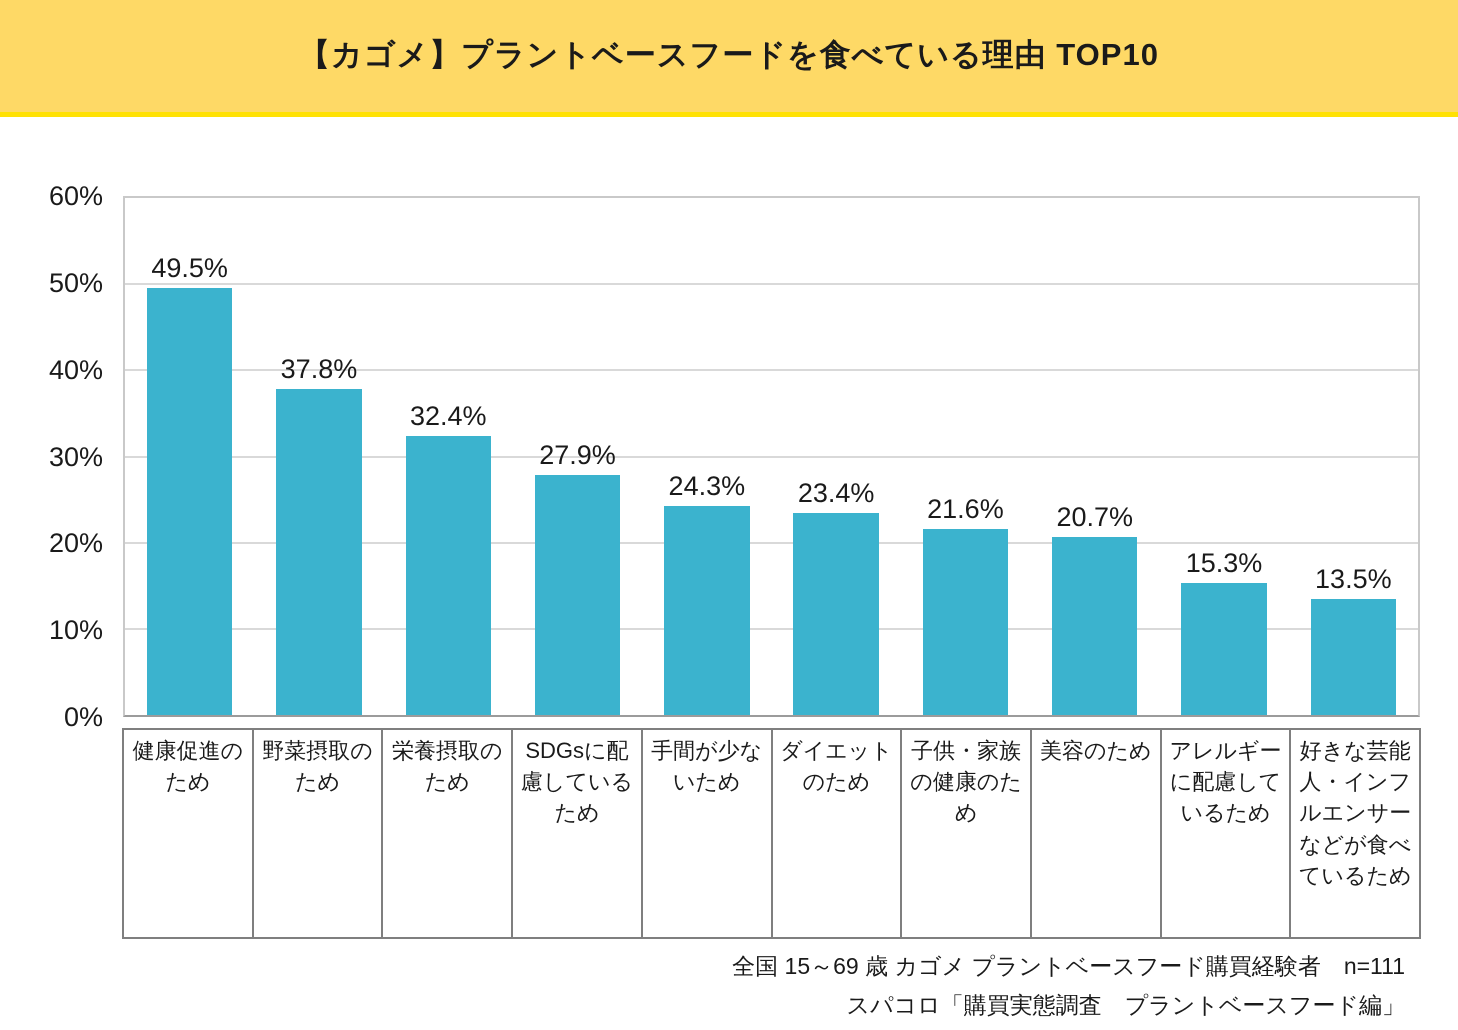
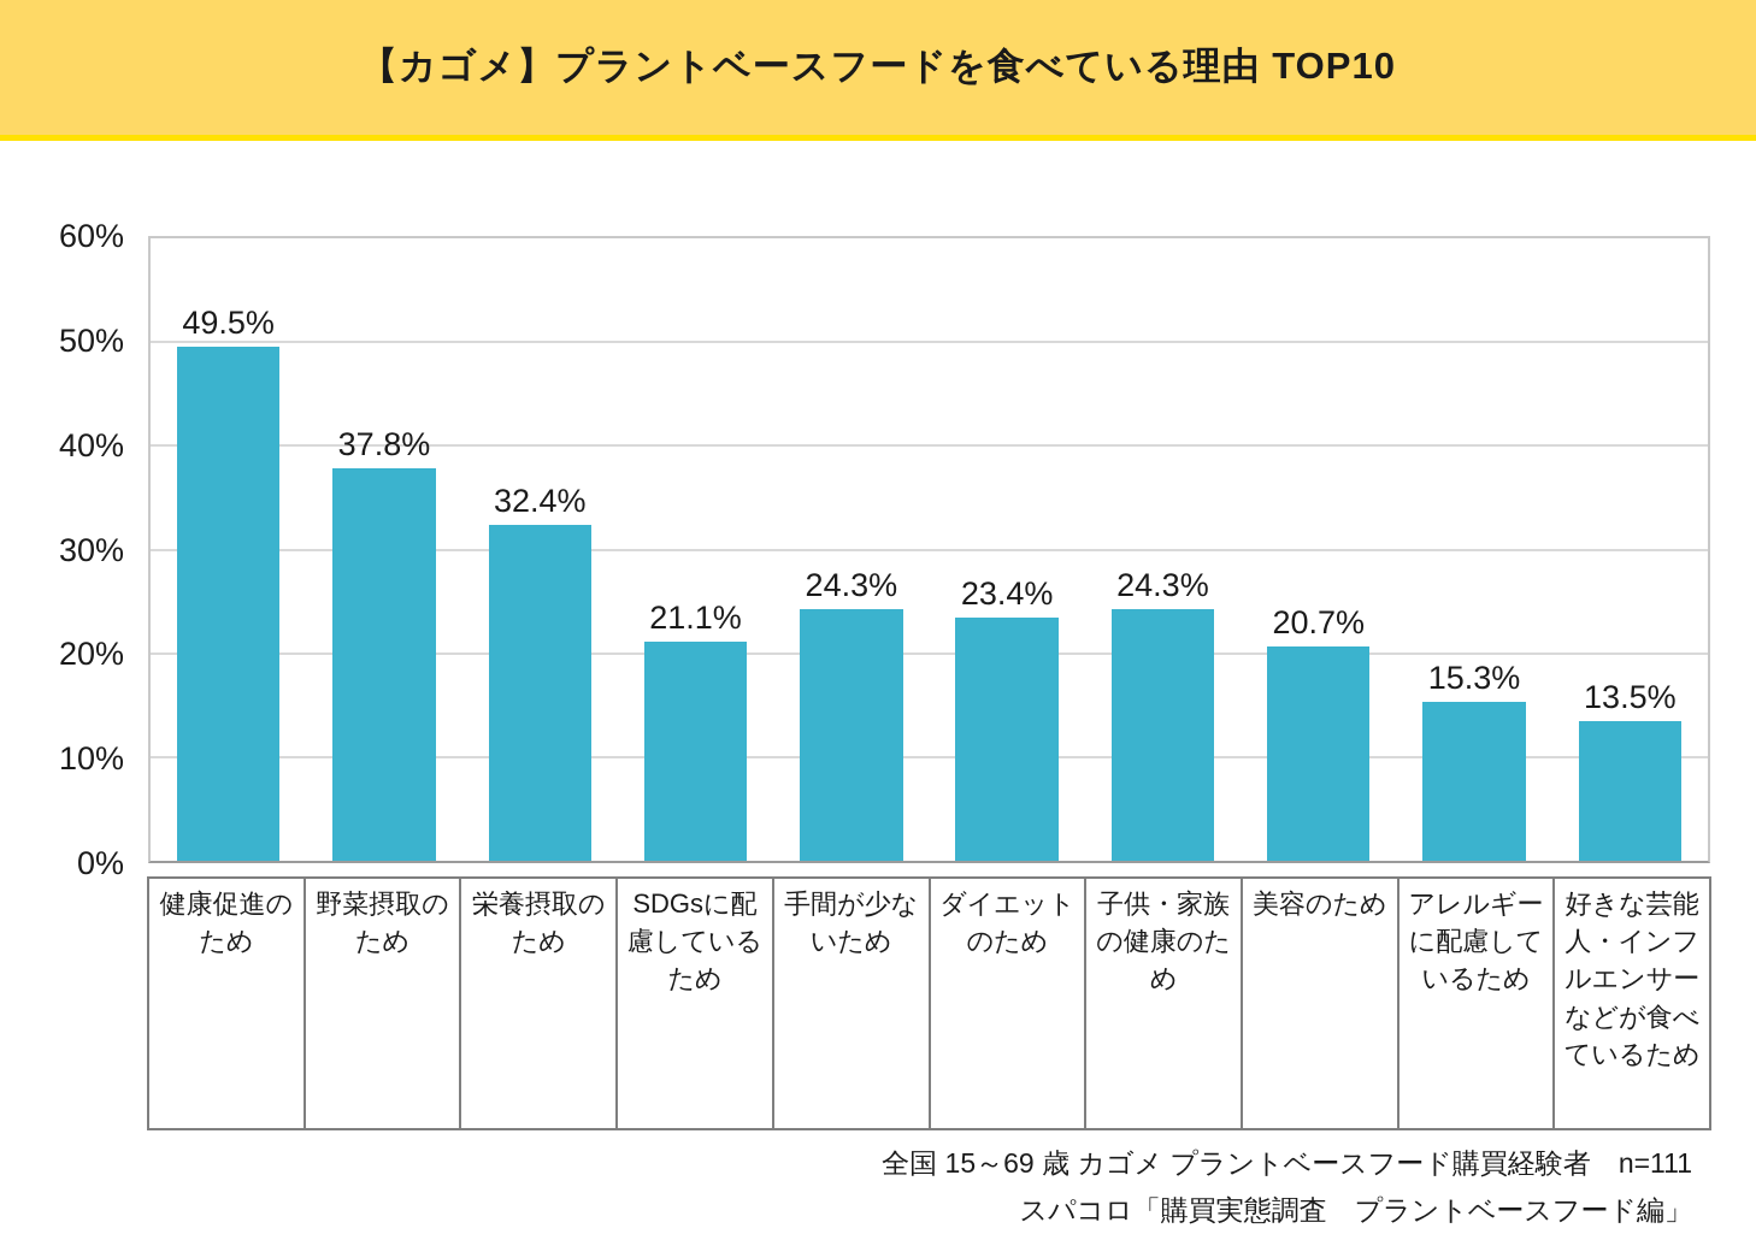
SDGsに配慮しているため: 27.9% -> 21.1%
子供・家族の健康のため: 21.6% -> 24.3%
